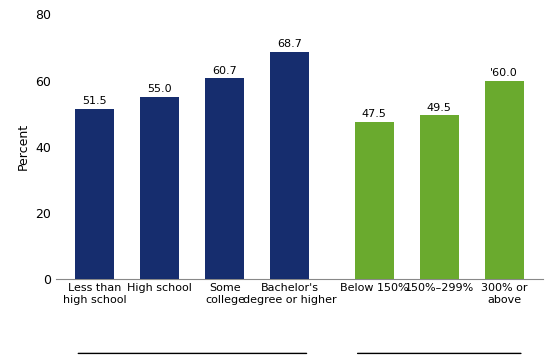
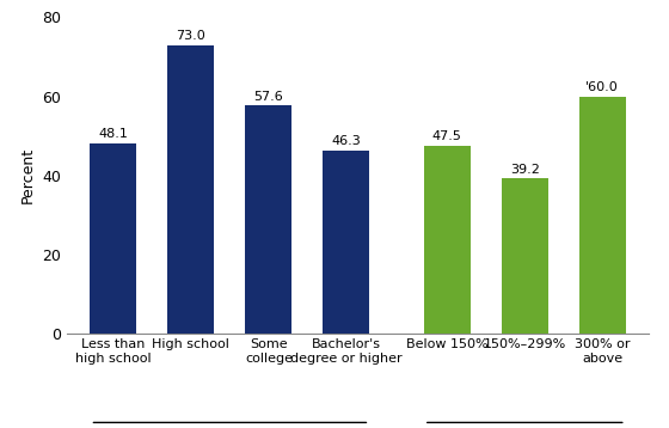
Less than high school: 51.5 -> 48.1
High school: 55.0 -> 73.0
Some college: 60.7 -> 57.6
Bachelor's degree or higher: 68.7 -> 46.3
150%–299%: 49.5 -> 39.2
